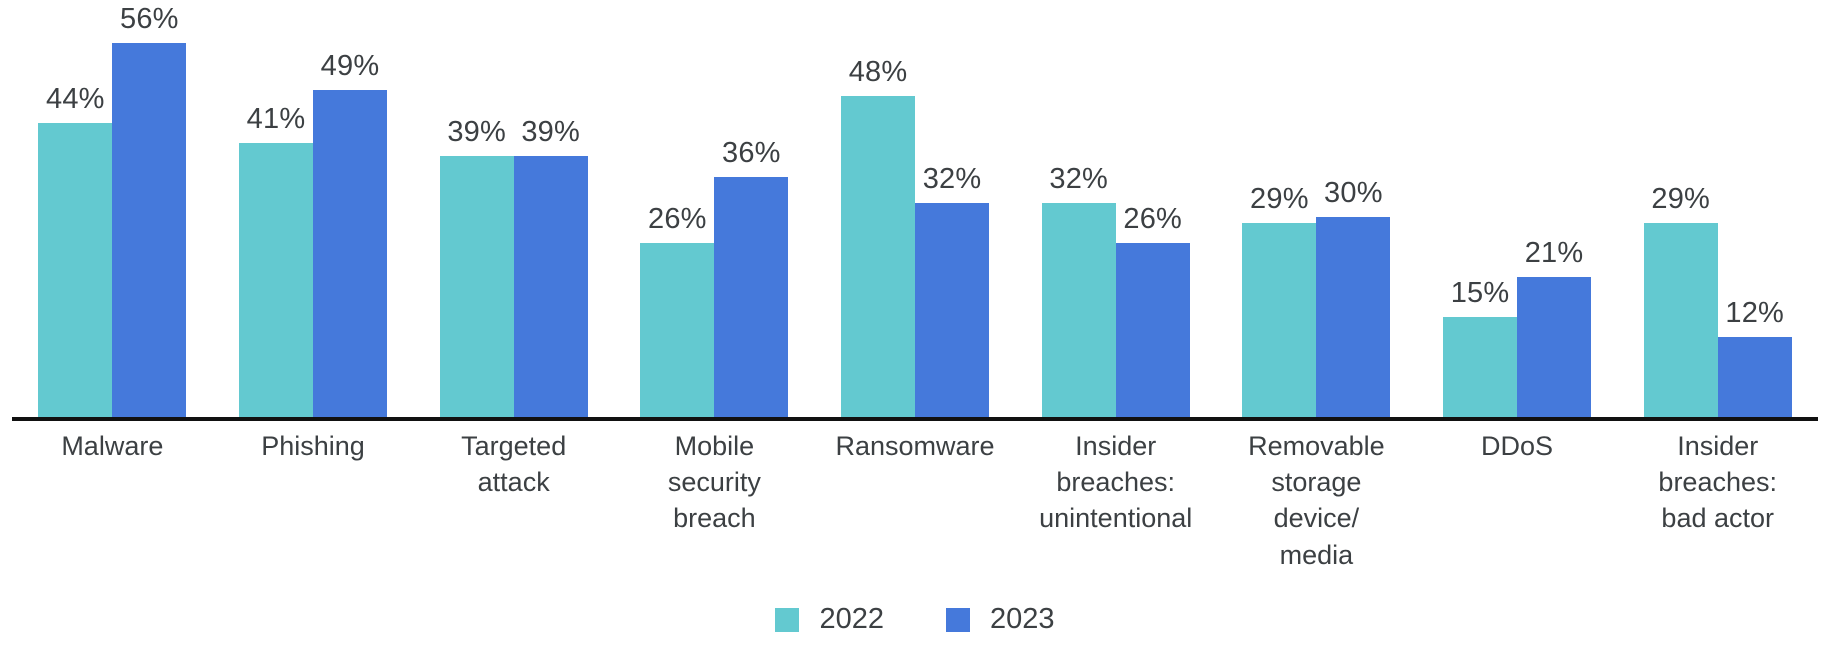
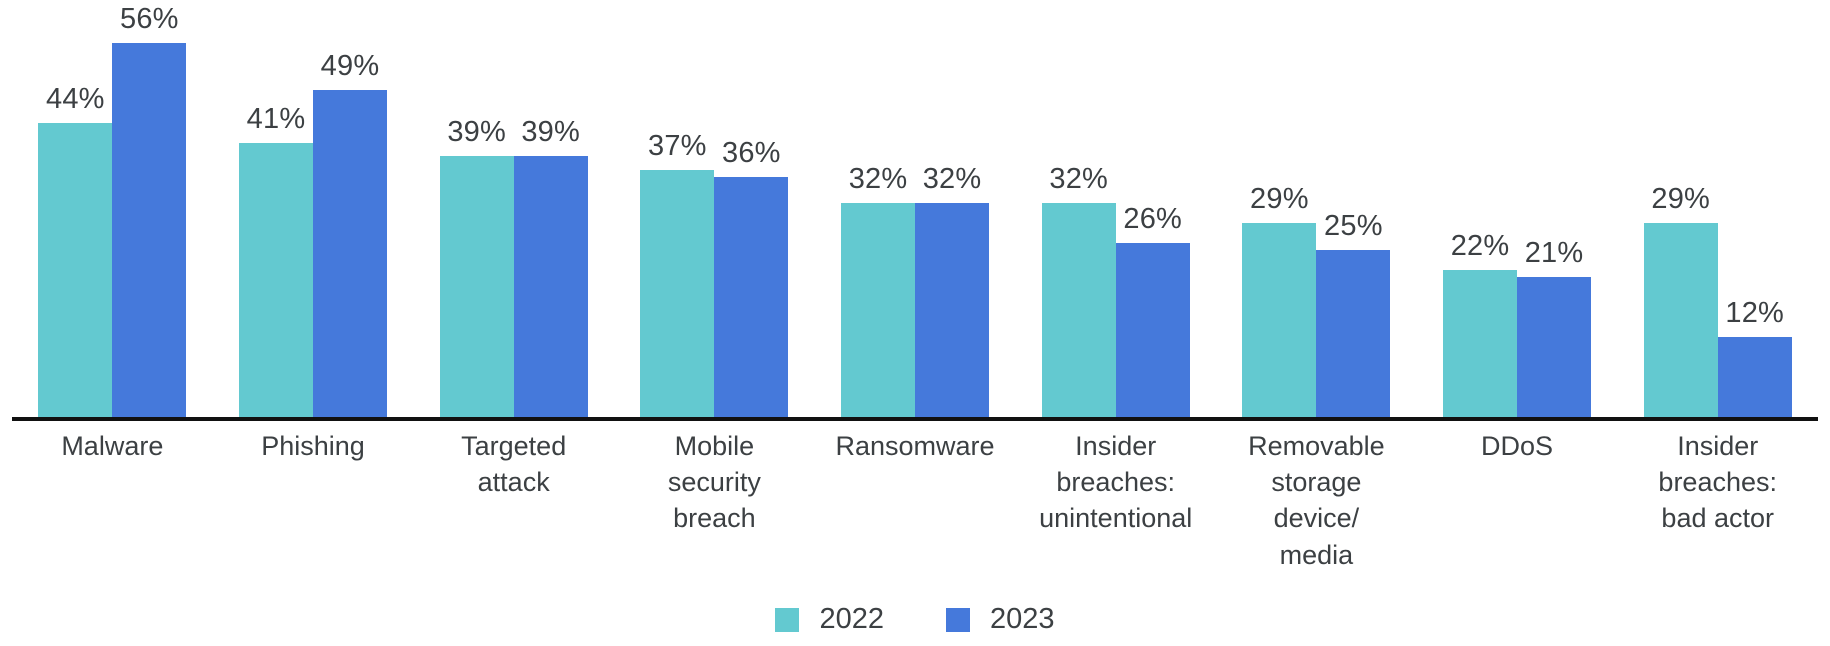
2022/Mobile security breach: 26% -> 37%
2022/Ransomware: 48% -> 32%
2023/Removable storage device/ media: 30% -> 25%
2022/DDoS: 15% -> 22%
